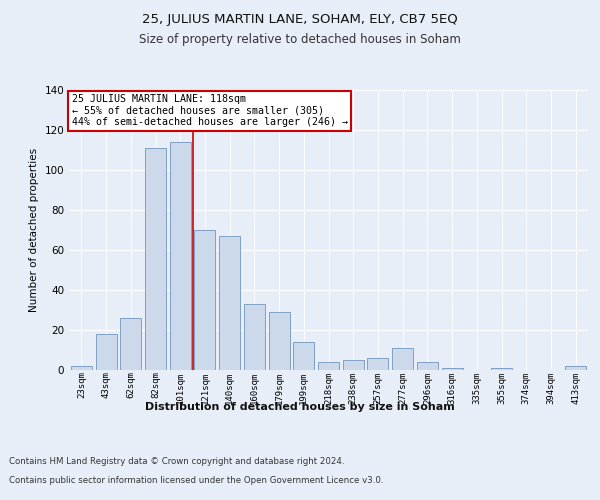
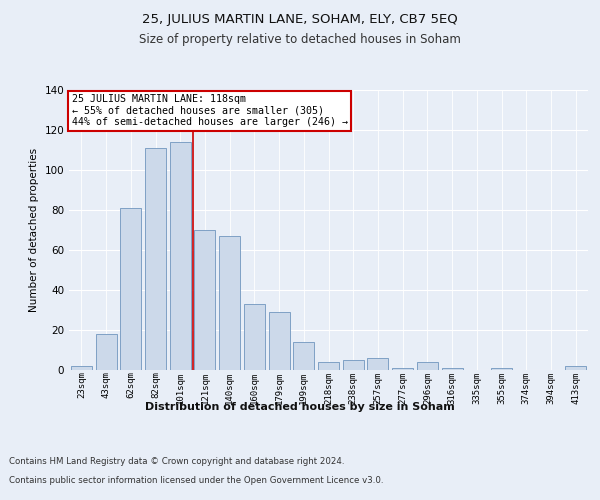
62sqm: 26 -> 81
277sqm: 11 -> 1
